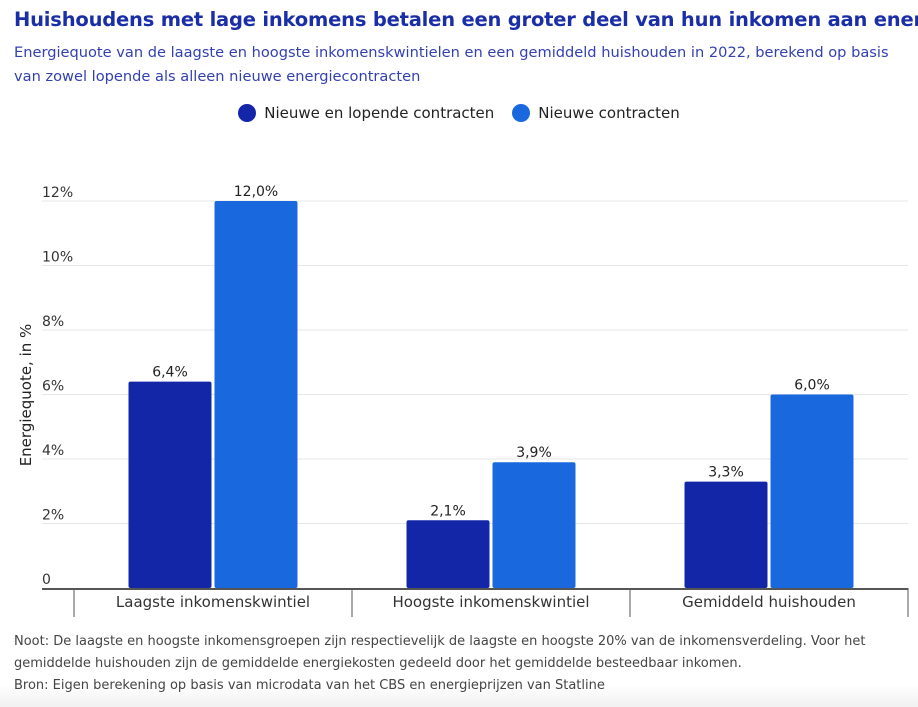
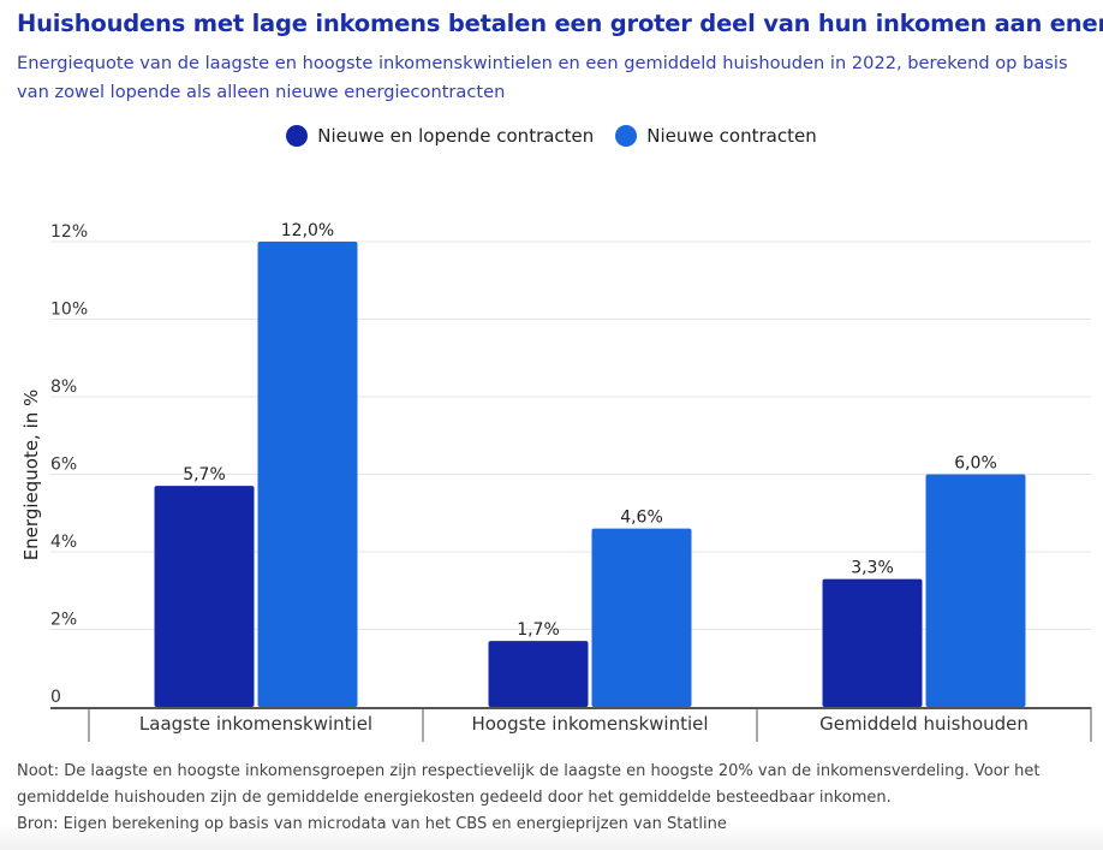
Nieuwe en lopende contracten/Laagste inkomenskwintiel: 6,4% -> 5,7%
Nieuwe en lopende contracten/Hoogste inkomenskwintiel: 2,1% -> 1,7%
Nieuwe contracten/Hoogste inkomenskwintiel: 3,9% -> 4,6%
